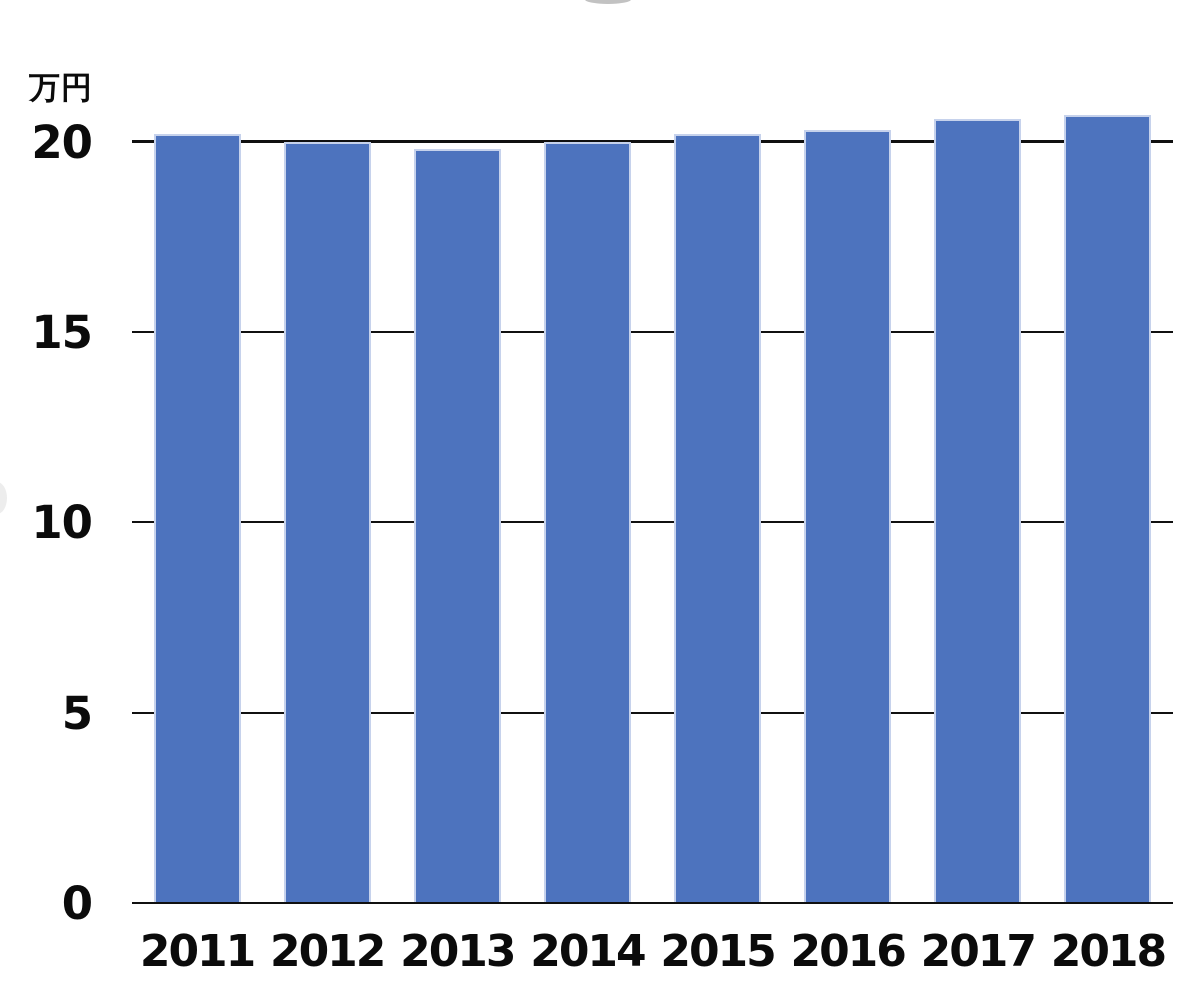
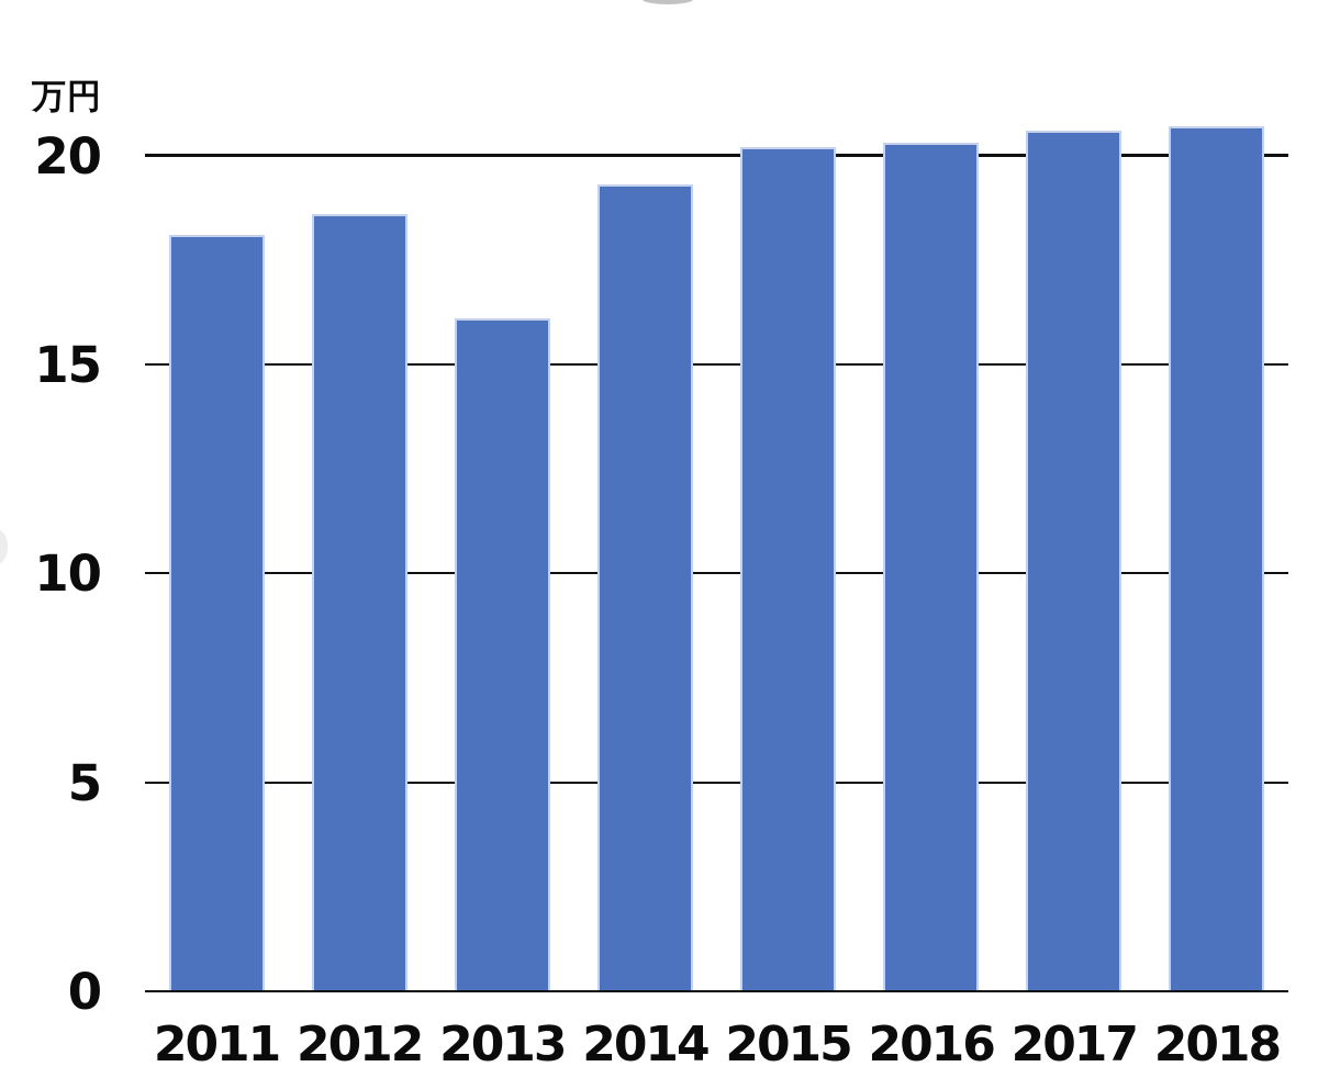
2011: 20.2 -> 18.1
2012: 20.0 -> 18.6
2013: 19.8 -> 16.1
2014: 20.0 -> 19.3
